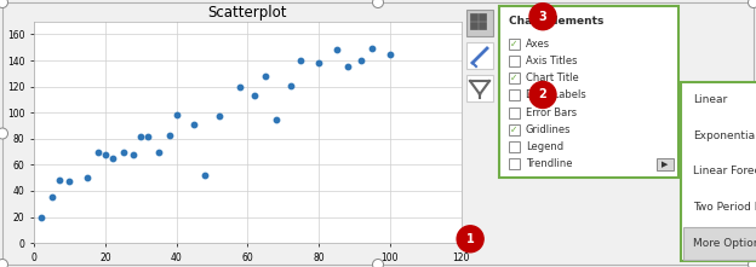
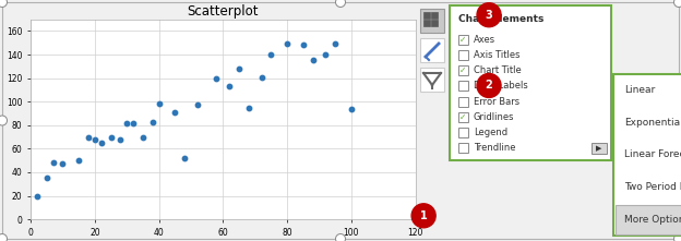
80: 138 -> 149
100: 145 -> 94
